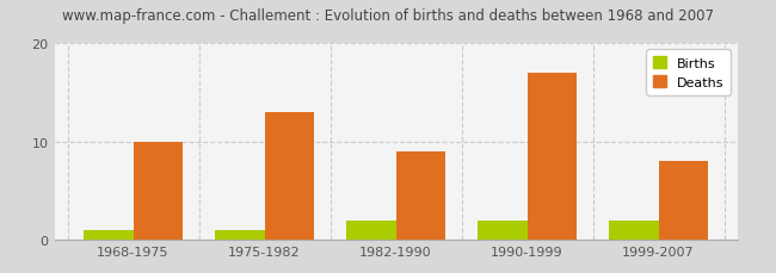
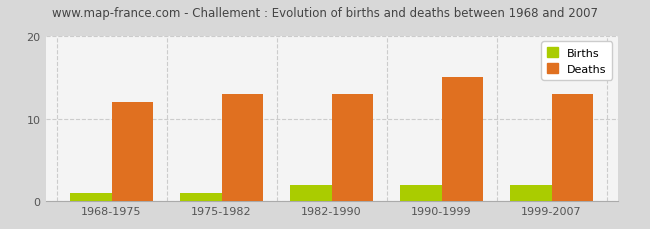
Deaths/1968-1975: 10 -> 12
Deaths/1982-1990: 9 -> 13
Deaths/1990-1999: 17 -> 15
Deaths/1999-2007: 8 -> 13
